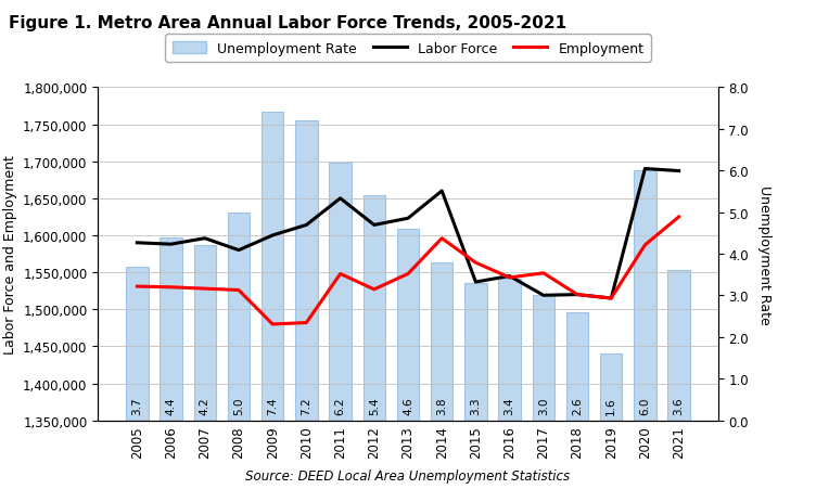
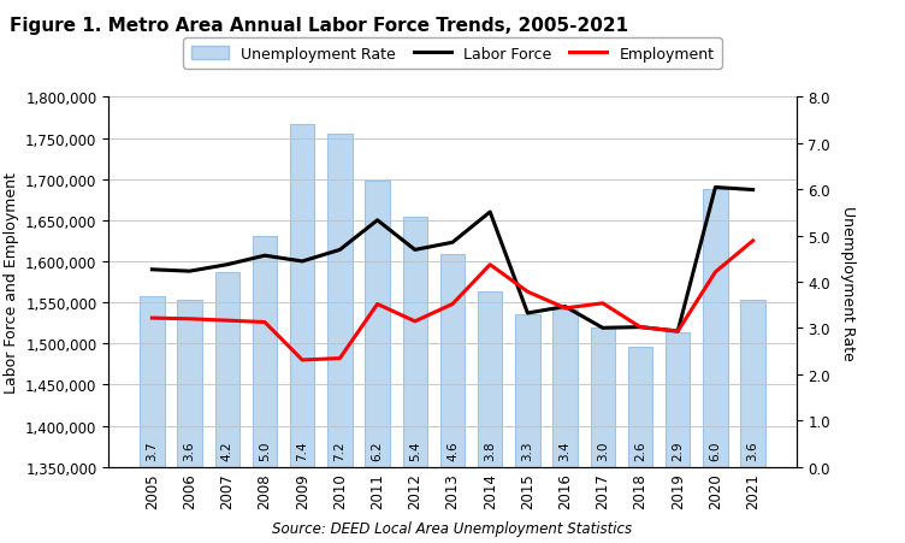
Unemployment Rate/2006: 4.4 -> 3.6
Labor Force/2008: 1,580,000 -> 1,607,000
Unemployment Rate/2019: 1.6 -> 2.9
